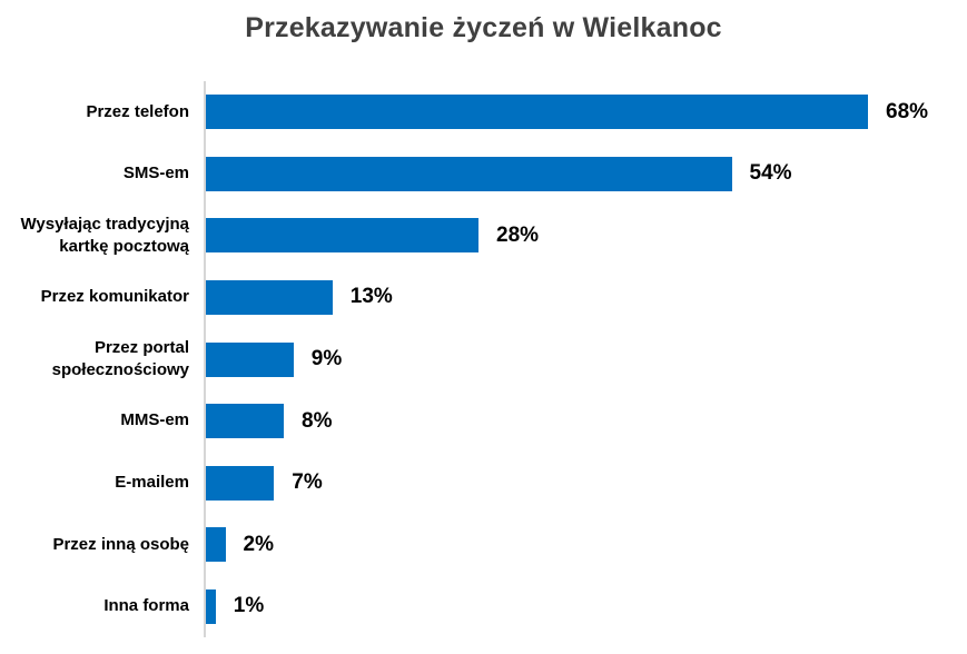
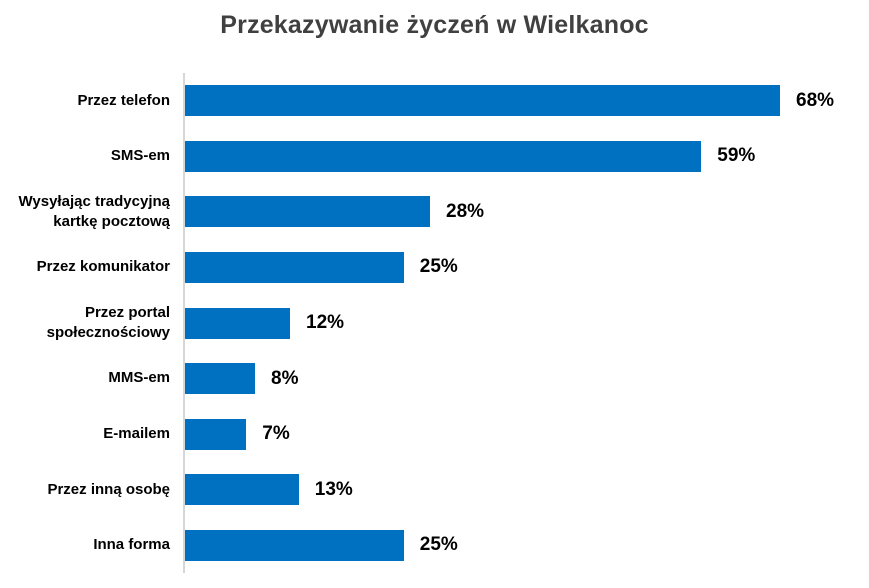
SMS-em: 54% -> 59%
Przez komunikator: 13% -> 25%
Przez portal społecznościowy: 9% -> 12%
Przez inną osobę: 2% -> 13%
Inna forma: 1% -> 25%
